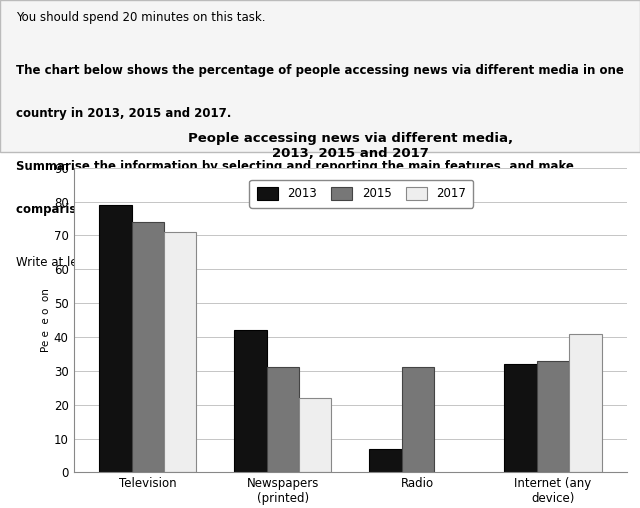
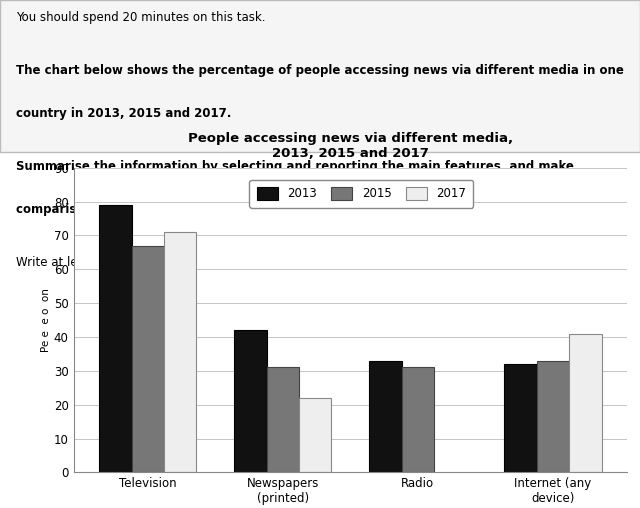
2015/Television: 74 -> 67
2013/Radio: 7 -> 33
